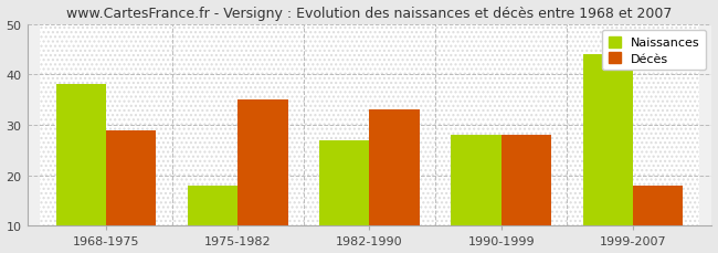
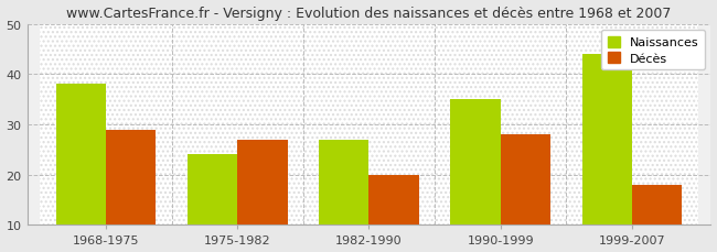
Naissances/1975-1982: 18 -> 24
Décès/1975-1982: 35 -> 27
Décès/1982-1990: 33 -> 20
Naissances/1990-1999: 28 -> 35
